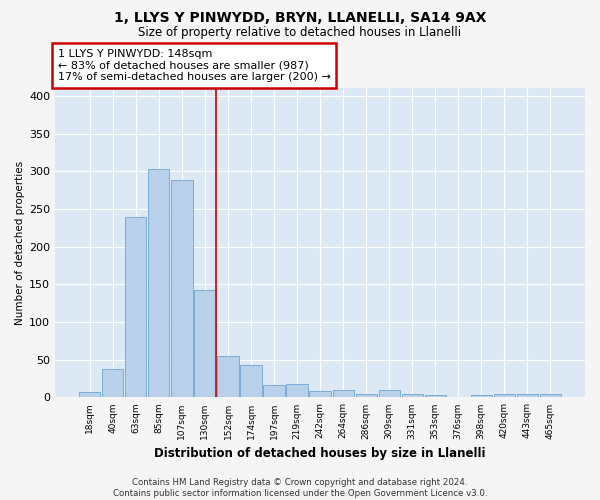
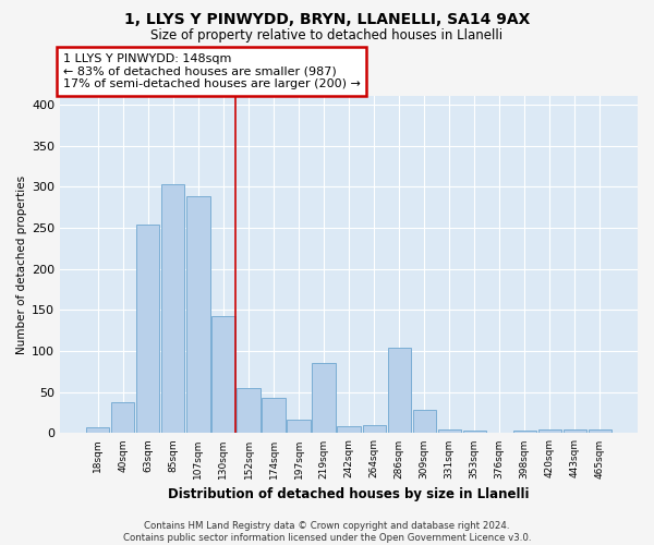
63sqm: 240 -> 254
219sqm: 18 -> 86
286sqm: 5 -> 104
309sqm: 10 -> 28
